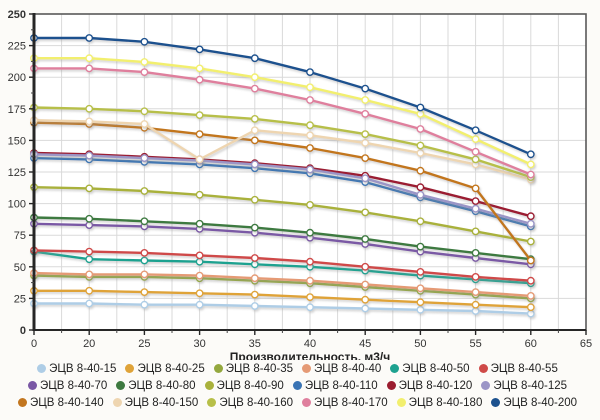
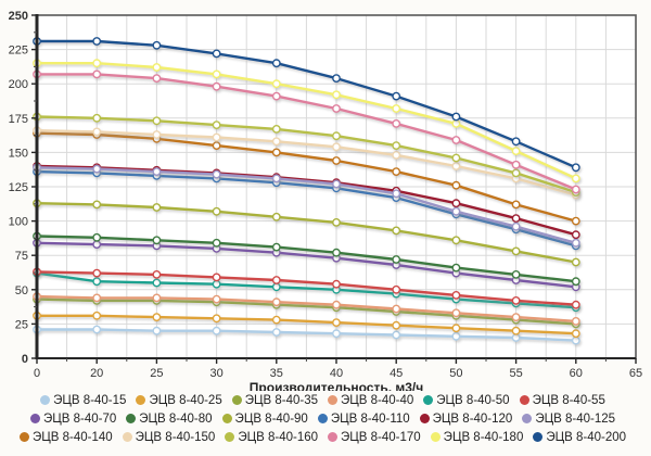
ЭЦВ 8-40-150/30: 135 -> 161
ЭЦВ 8-40-140/60: 55 -> 100
